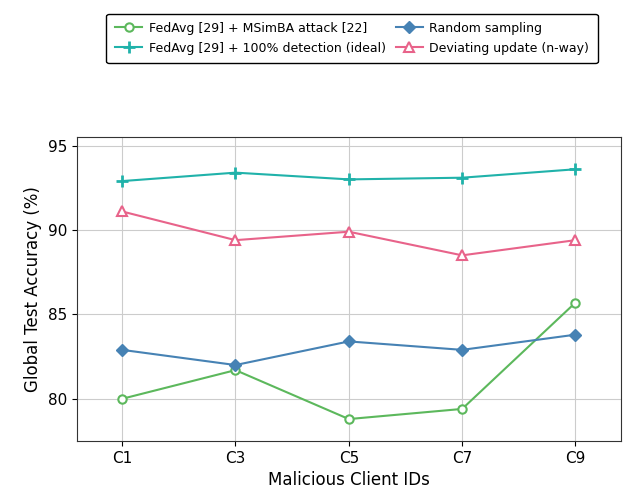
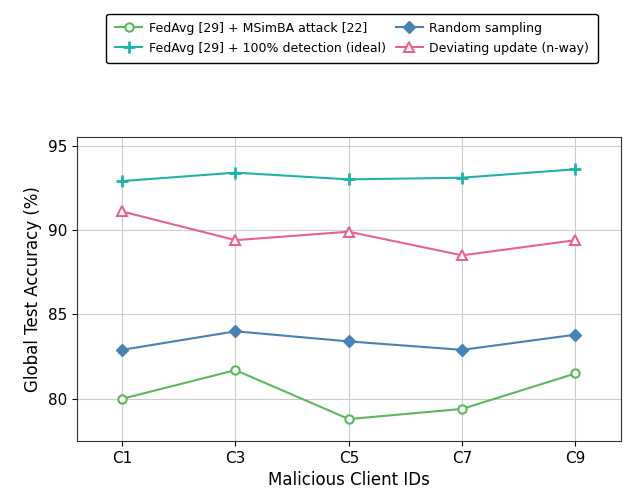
Random sampling/C3: 82.0 -> 84.0
FedAvg [29] + MSimBA attack [22]/C9: 85.7 -> 81.5
